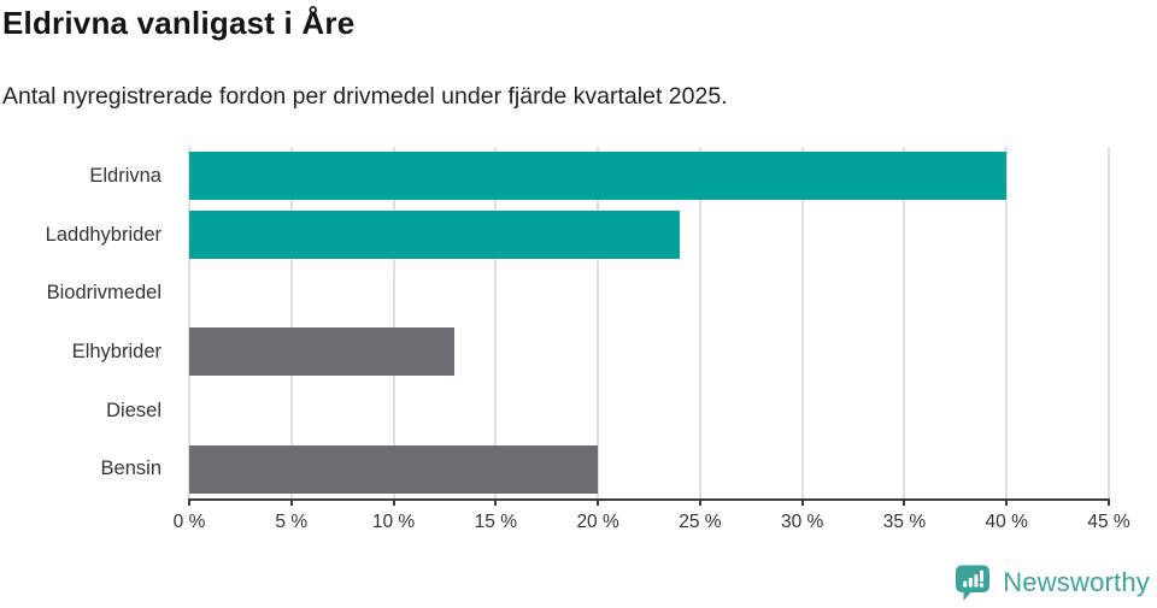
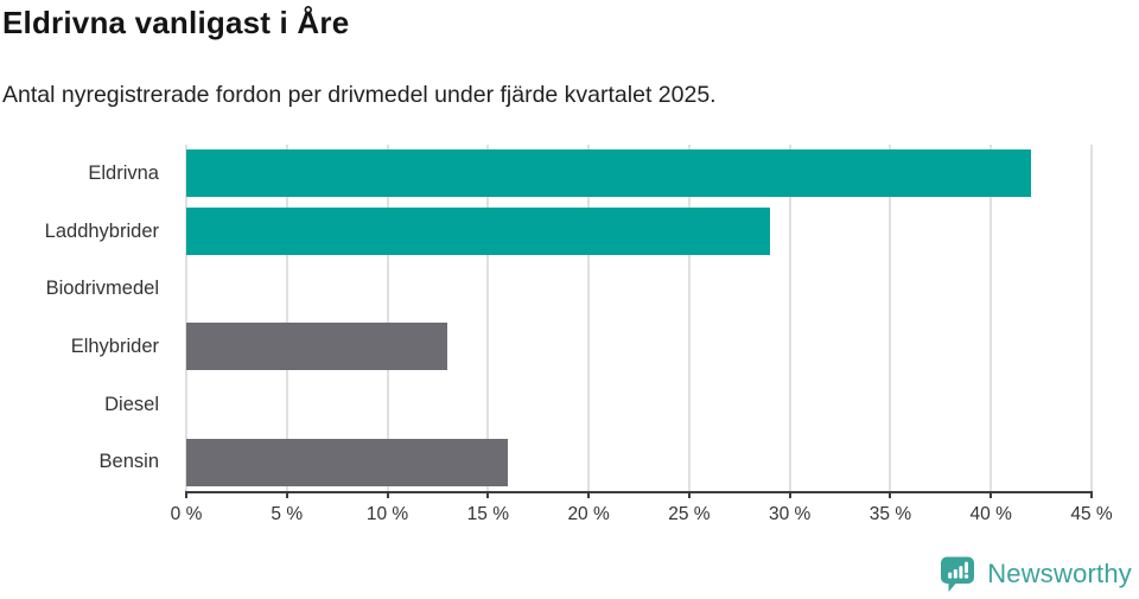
Eldrivna: 40% -> 42%
Laddhybrider: 24% -> 29%
Bensin: 20% -> 16%
